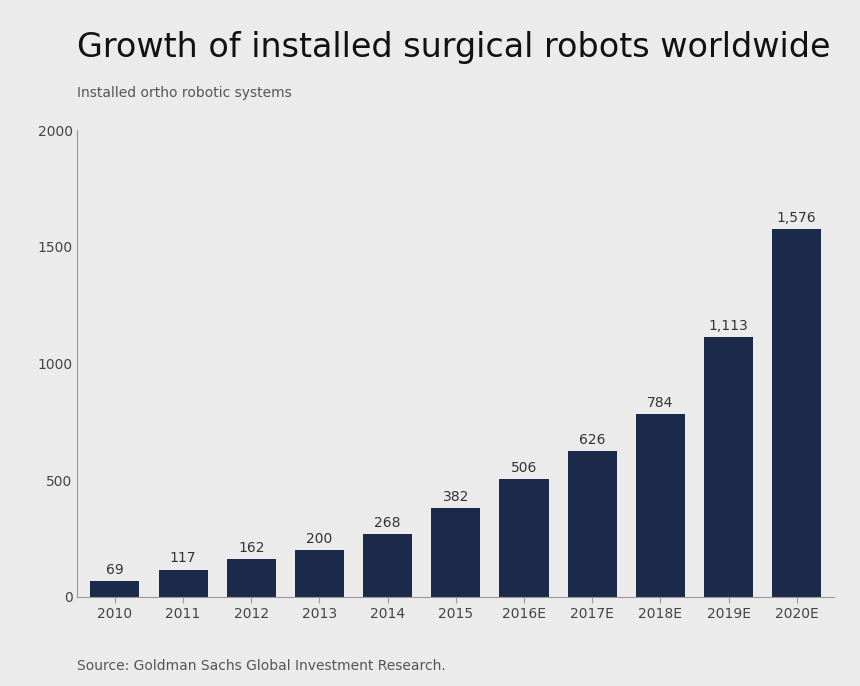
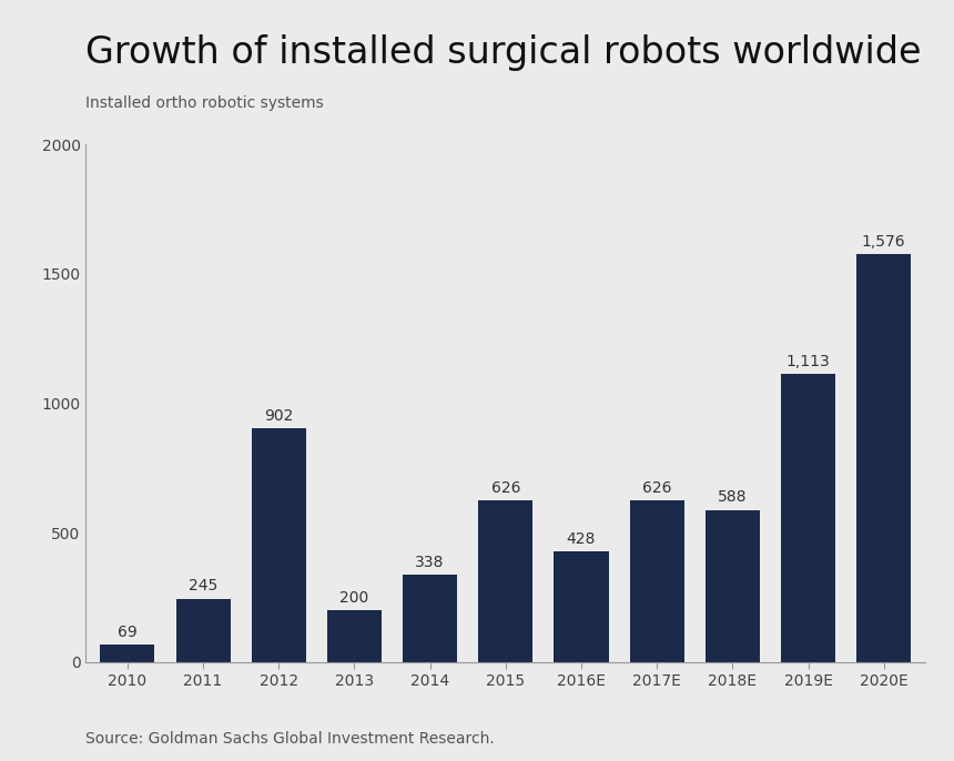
2011: 117 -> 245
2012: 162 -> 902
2014: 268 -> 338
2015: 382 -> 626
2016E: 506 -> 428
2018E: 784 -> 588
